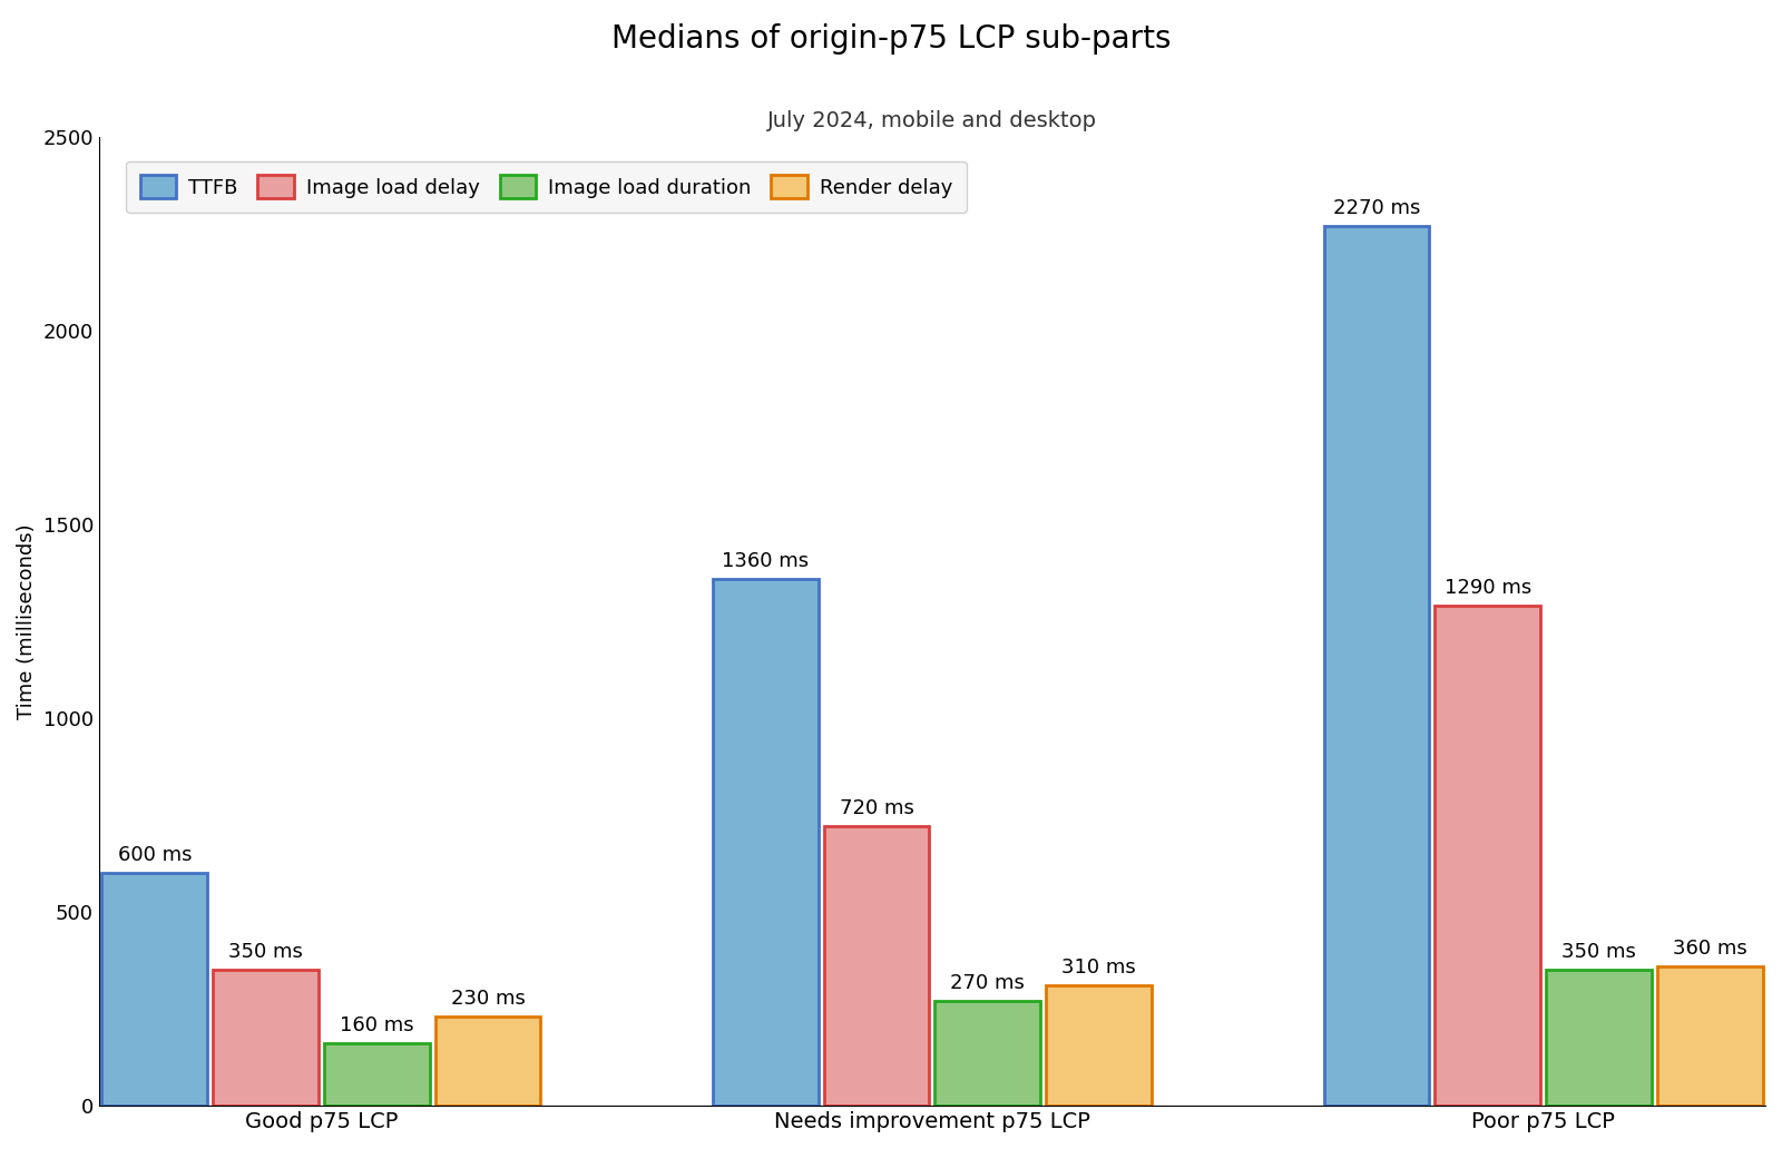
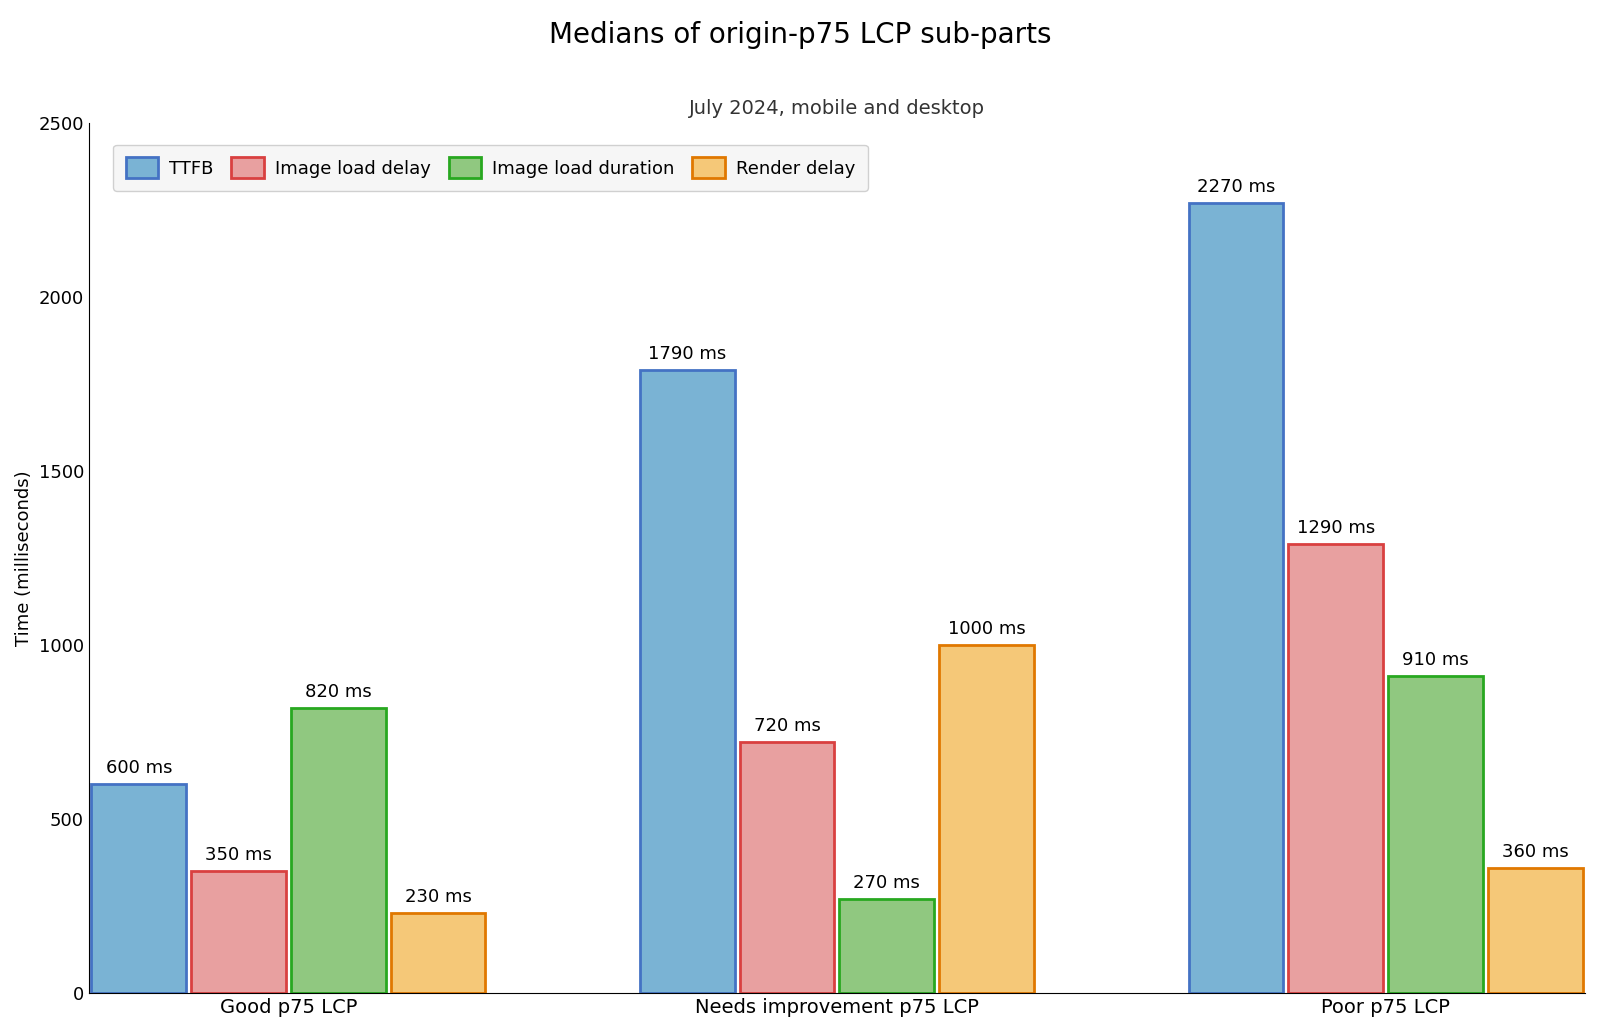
Image load duration/Good p75 LCP: 160 -> 820
TTFB/Needs improvement p75 LCP: 1360 -> 1790
Render delay/Needs improvement p75 LCP: 310 -> 1000
Image load duration/Poor p75 LCP: 350 -> 910
